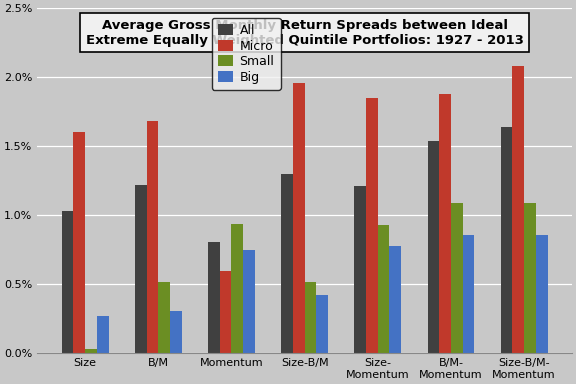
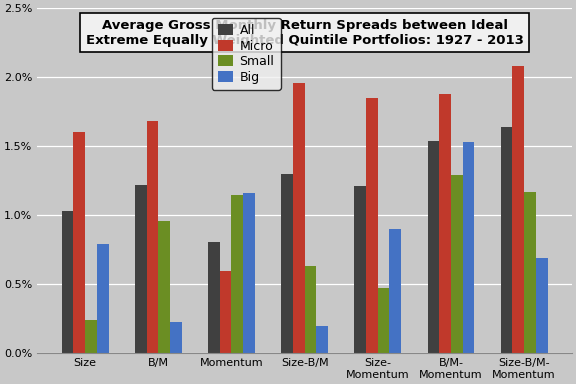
Small/Size: 0.03% -> 0.24%
Big/Size: 0.27% -> 0.79%
Small/B/M: 0.52% -> 0.96%
Big/B/M: 0.31% -> 0.23%
Small/Momentum: 0.94% -> 1.15%
Big/Momentum: 0.75% -> 1.16%
Small/Size-B/M: 0.52% -> 0.63%
Big/Size-B/M: 0.42% -> 0.20%
Small/Size- Momentum: 0.93% -> 0.47%
Big/Size- Momentum: 0.78% -> 0.90%
Small/B/M- Momentum: 1.09% -> 1.29%
Big/B/M- Momentum: 0.86% -> 1.53%
Small/Size-B/M- Momentum: 1.09% -> 1.17%
Big/Size-B/M- Momentum: 0.86% -> 0.69%
